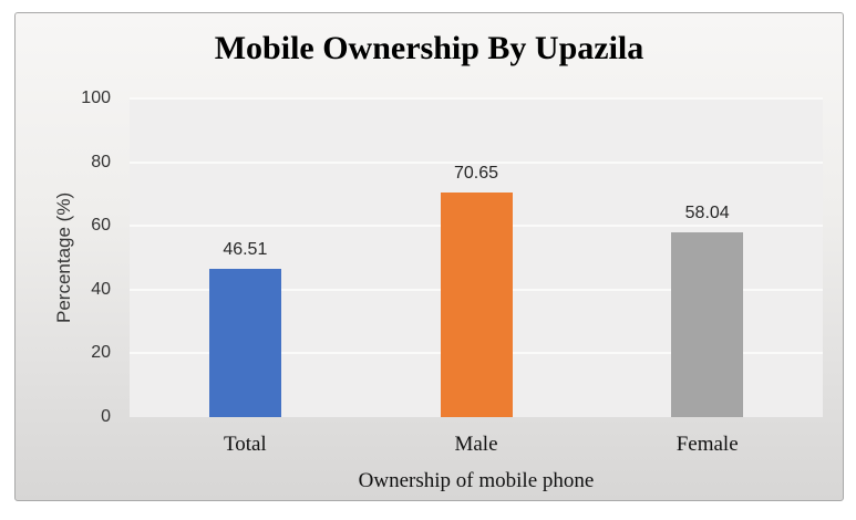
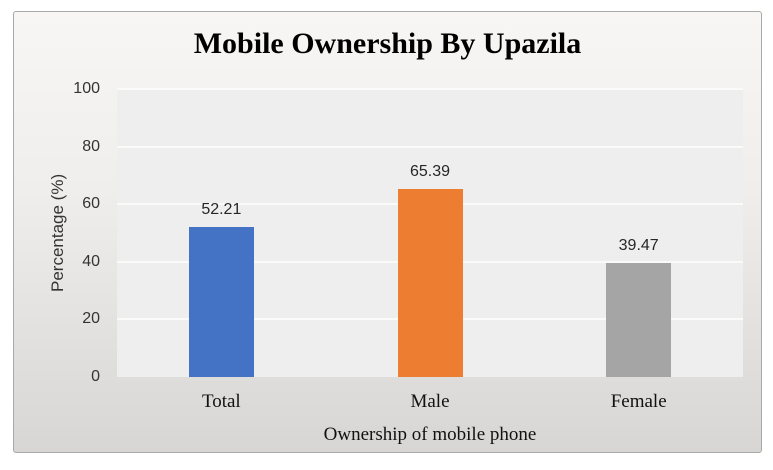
Total: 46.51 -> 52.21
Male: 70.65 -> 65.39
Female: 58.04 -> 39.47
